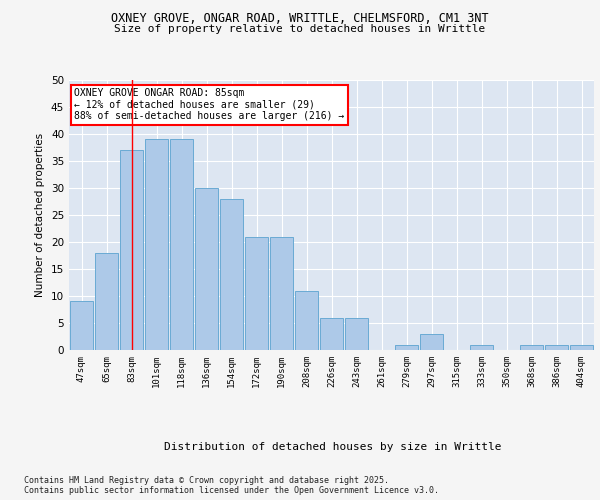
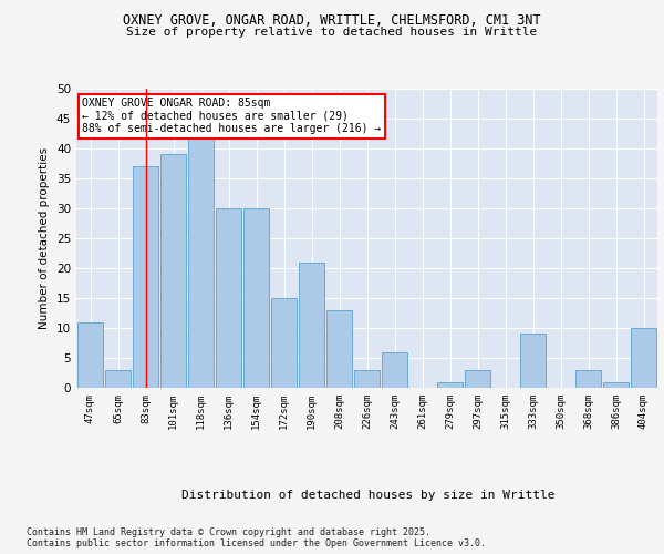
47sqm: 9 -> 11
65sqm: 18 -> 3
118sqm: 39 -> 42
154sqm: 28 -> 30
172sqm: 21 -> 15
208sqm: 11 -> 13
226sqm: 6 -> 3
333sqm: 1 -> 9
368sqm: 1 -> 3
404sqm: 1 -> 10
